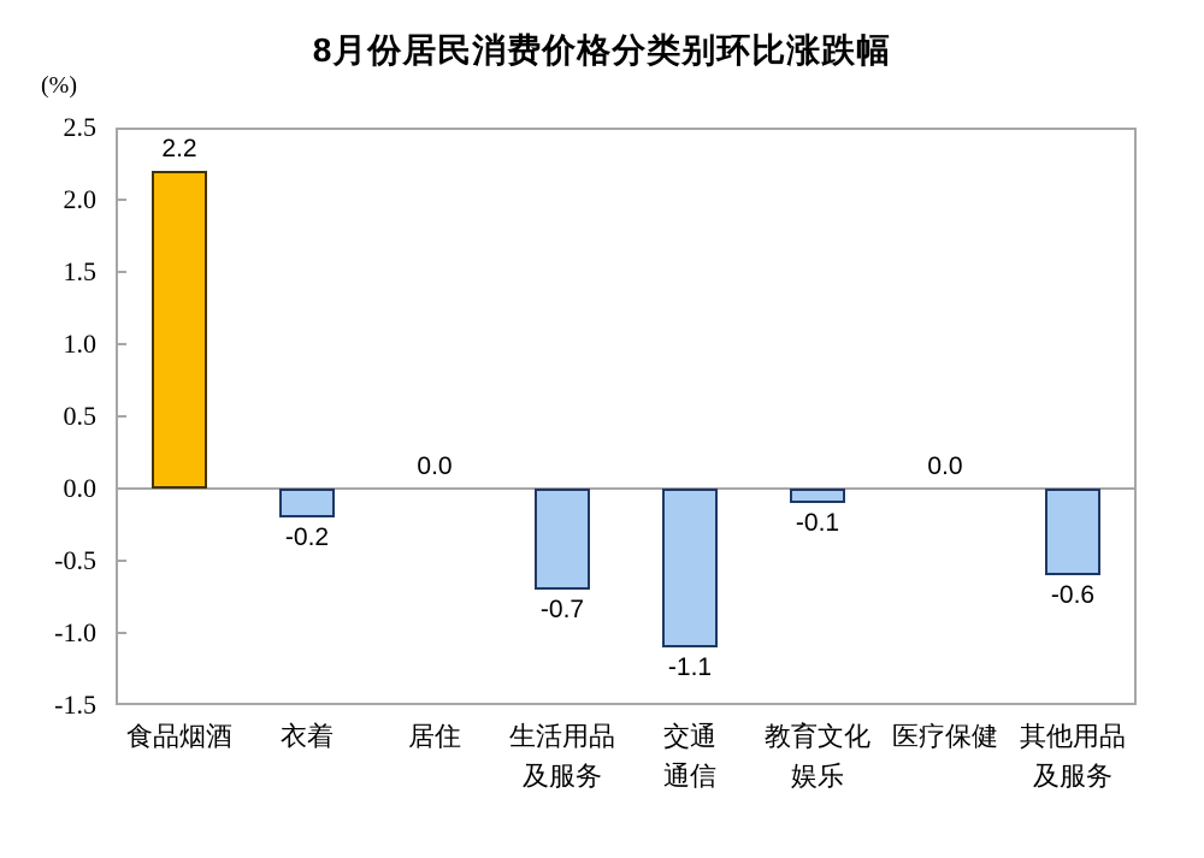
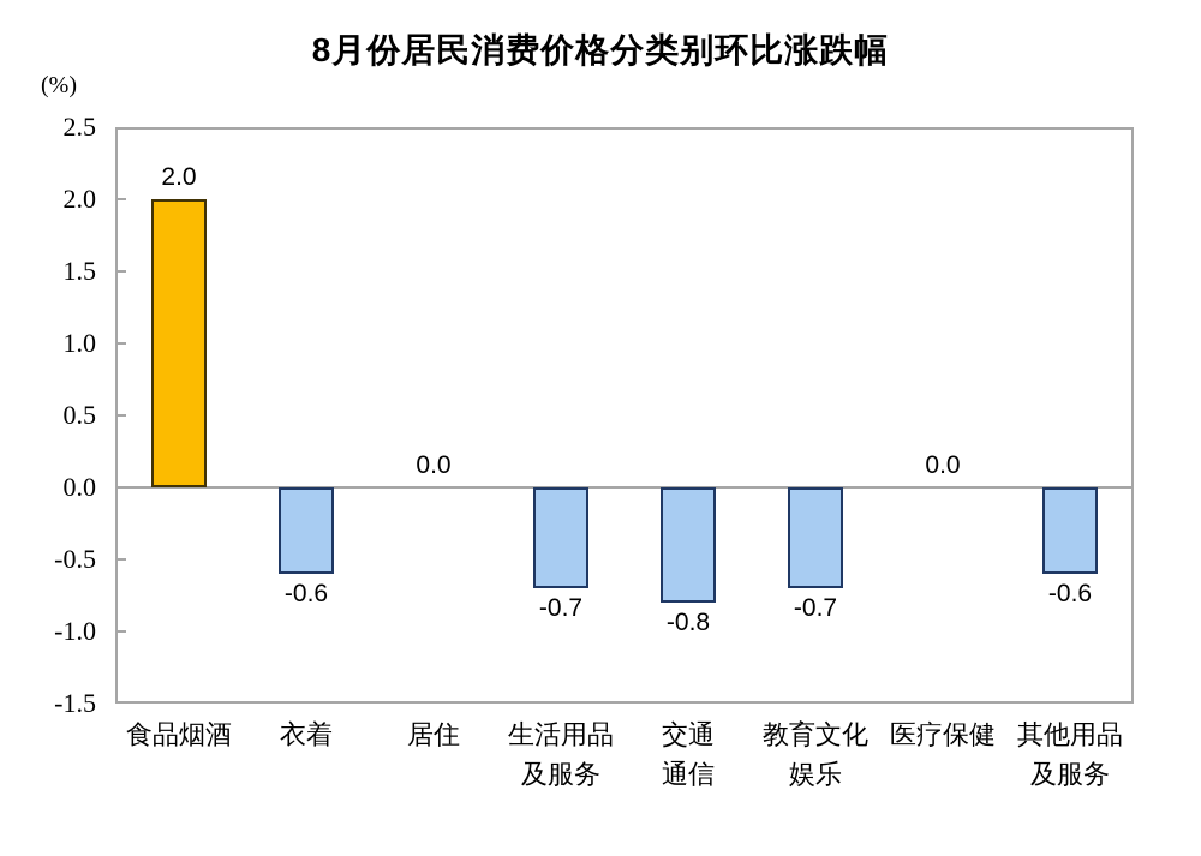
食品烟酒: 2.2 -> 2.0
衣着: -0.2 -> -0.6
交通 通信: -1.1 -> -0.8
教育文化 娱乐: -0.1 -> -0.7
